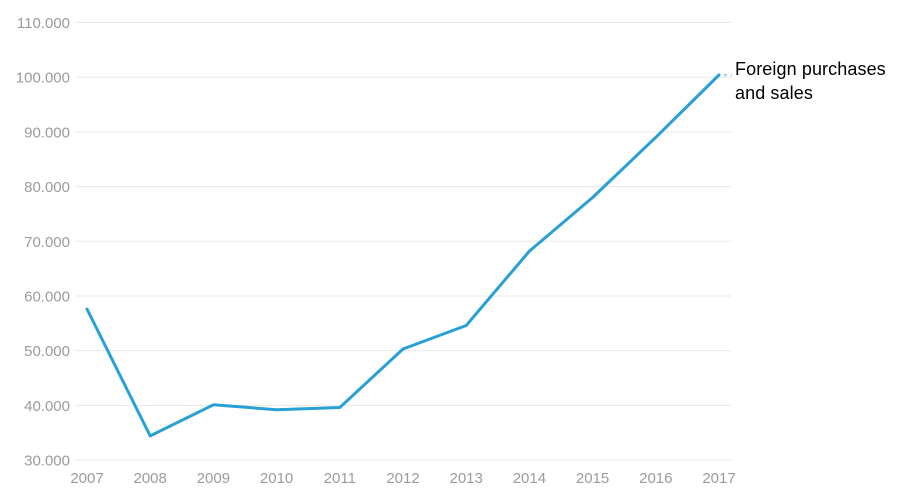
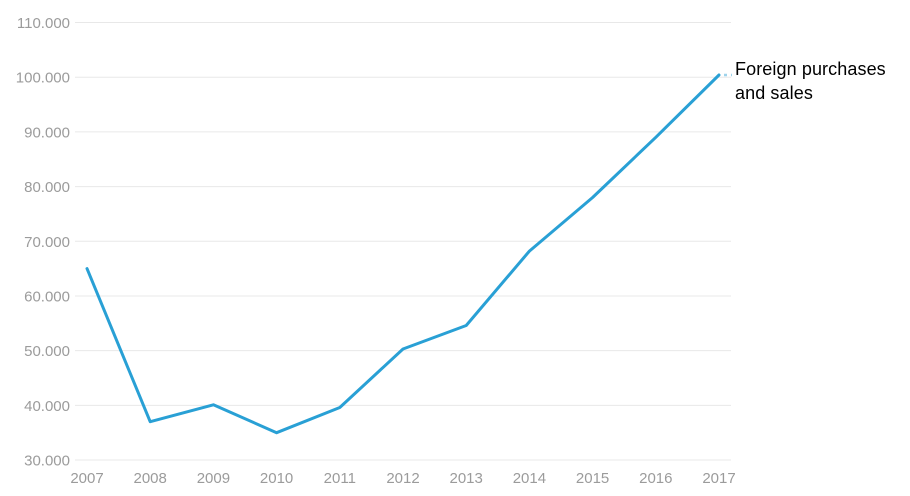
2007: 58000 -> 65000
2008: 34000 -> 37000
2010: 39000 -> 35000
